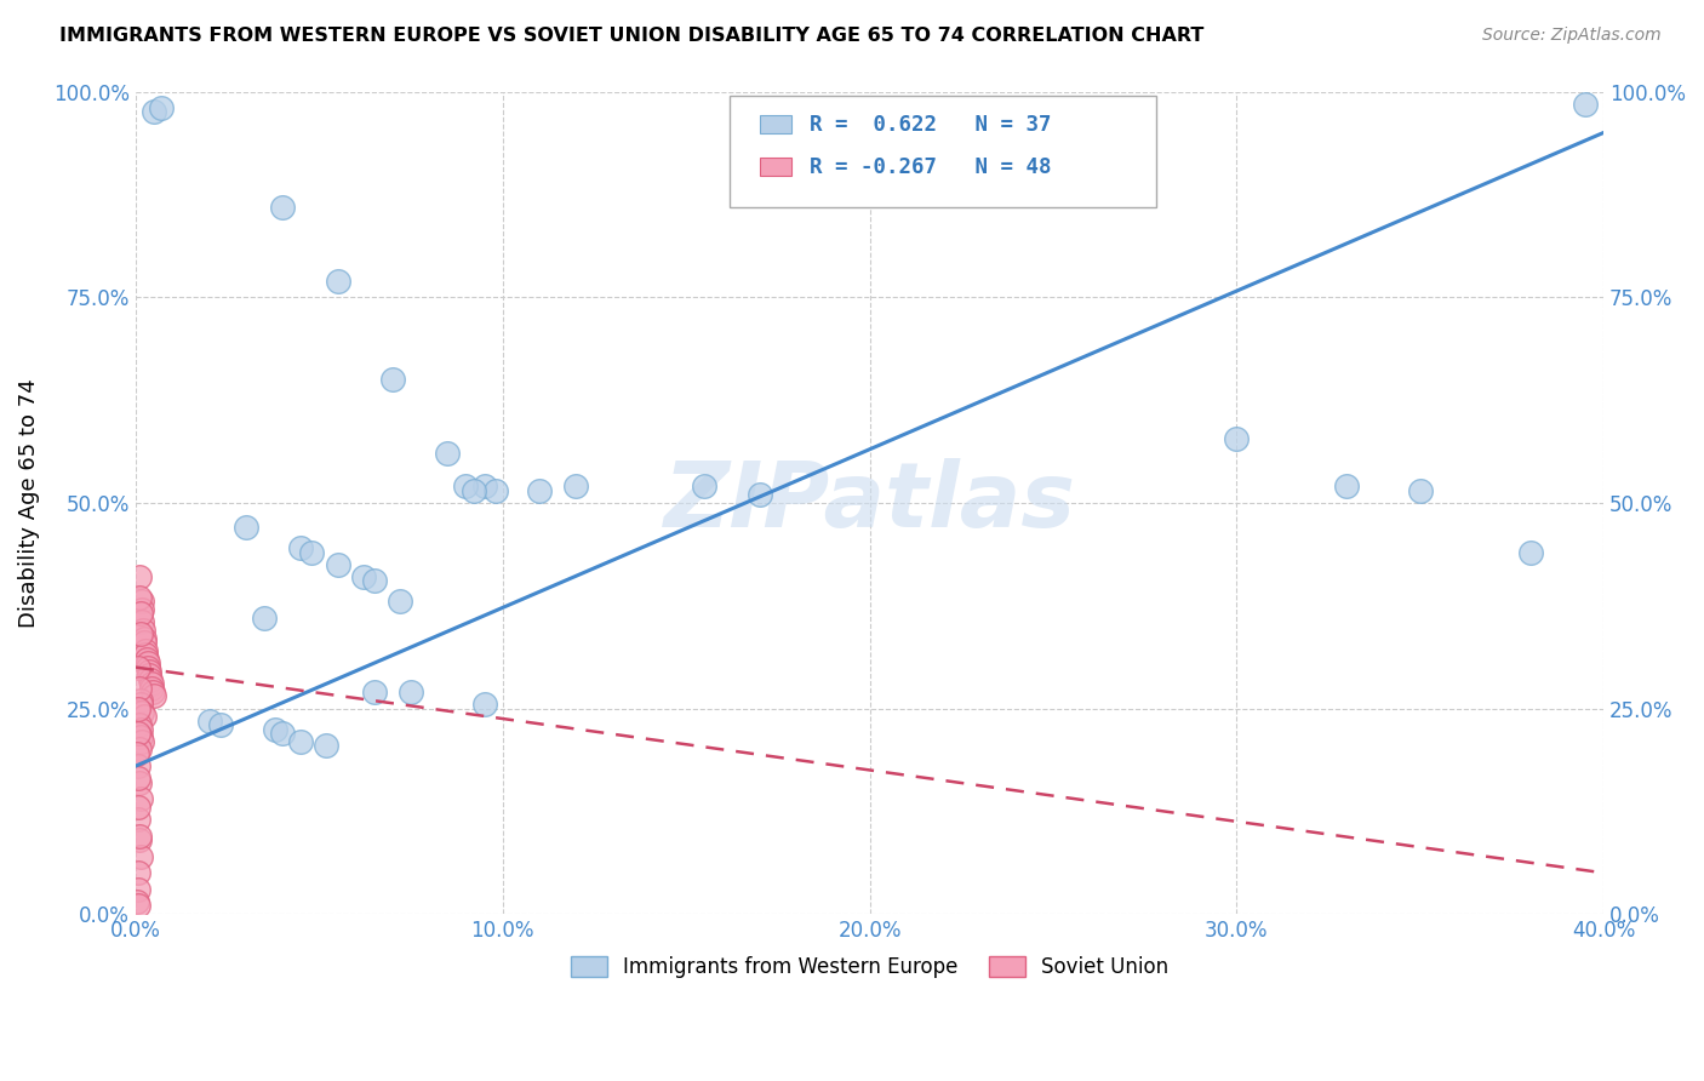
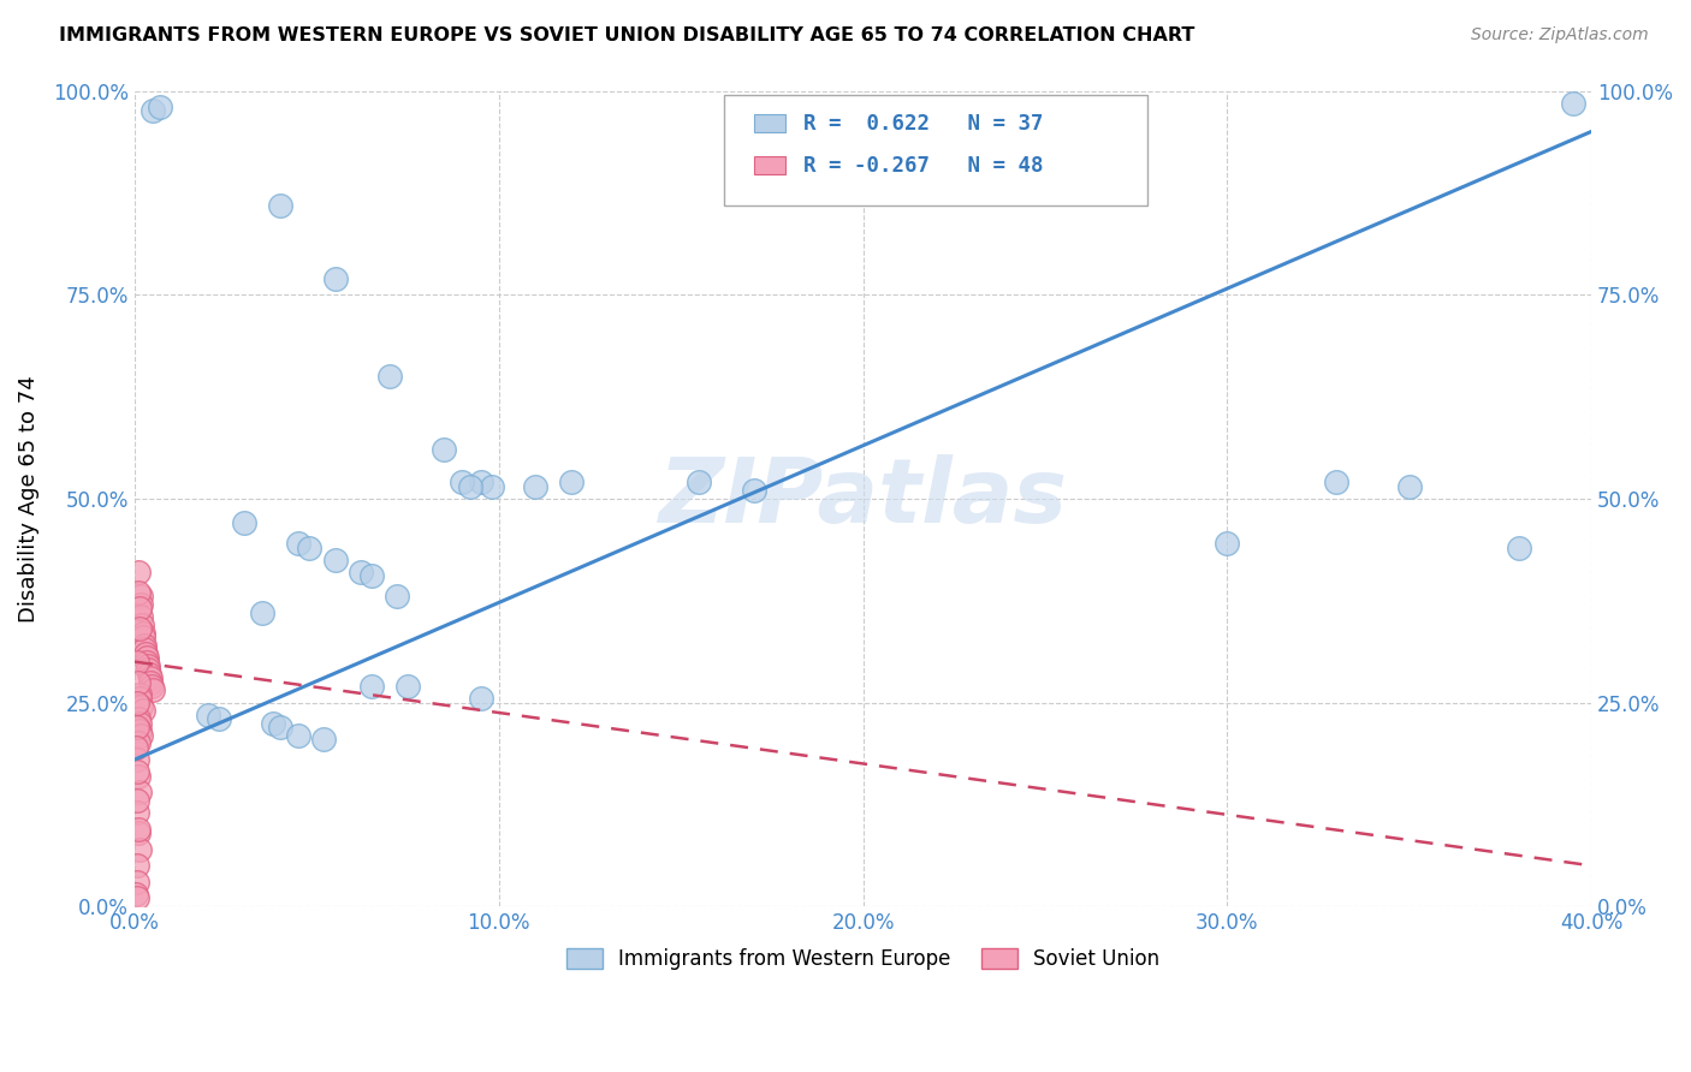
Immigrants from Western Europe/30.0%: 57.8% -> 44.5%
